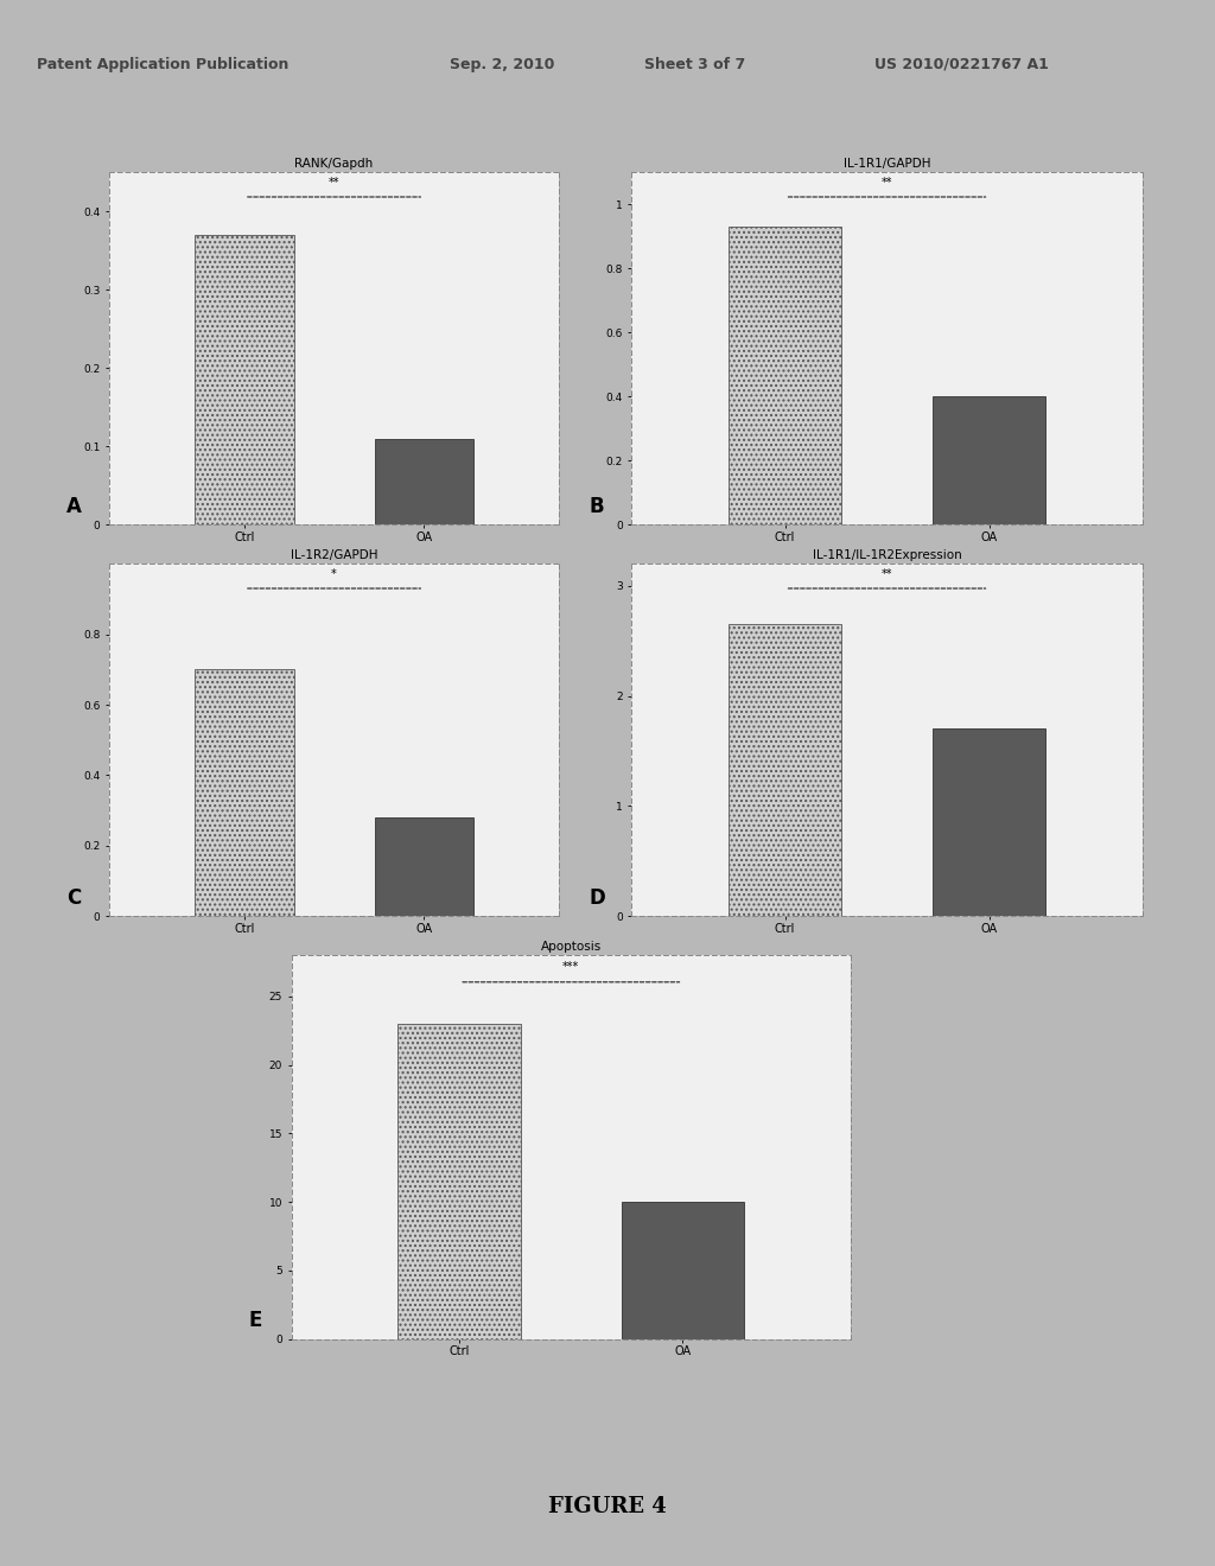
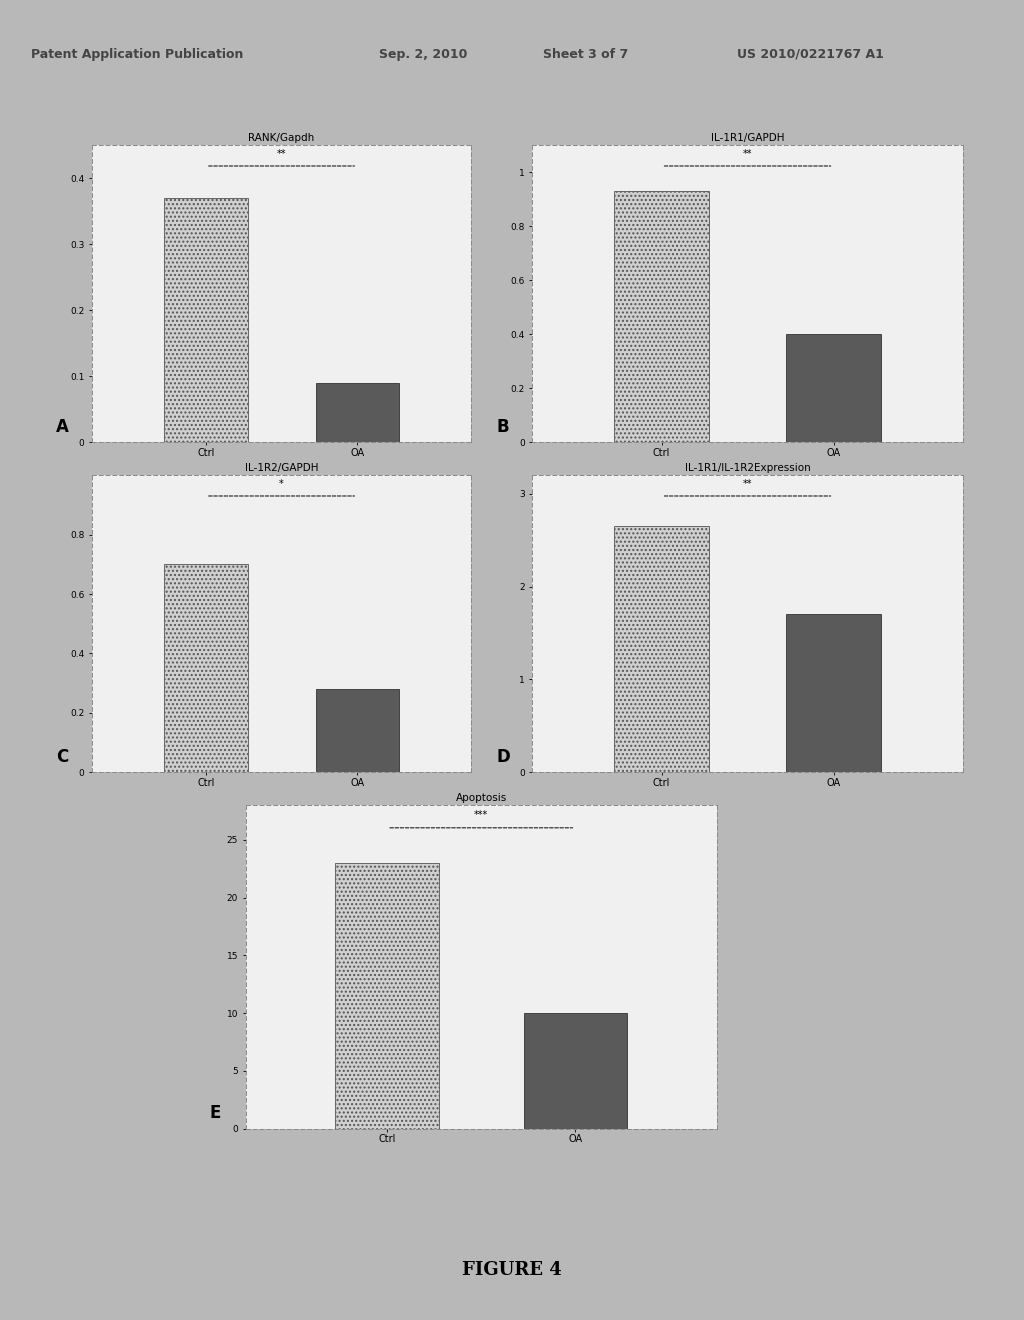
RANK/Gapdh/OA: 0.11 -> 0.09
